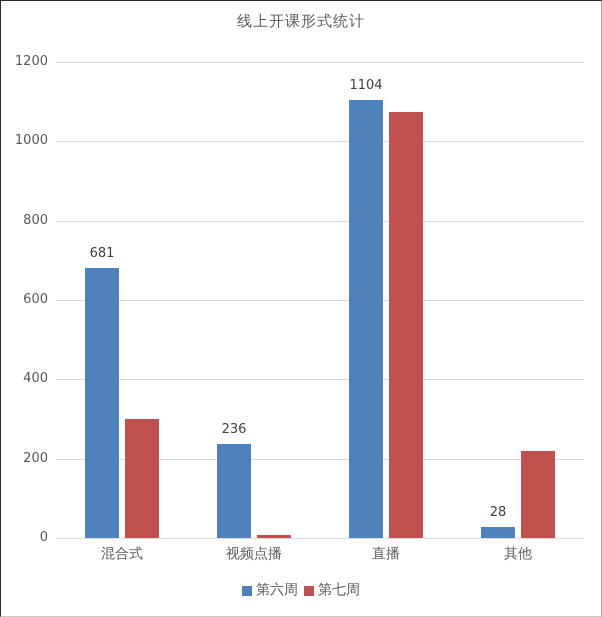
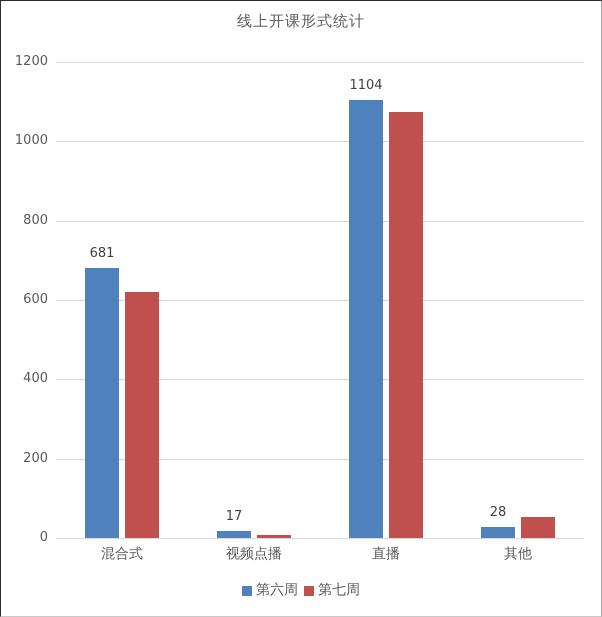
第七周/混合式: 300 -> 620
第六周/视频点播: 236 -> 17
第七周/其他: 220 -> 50
